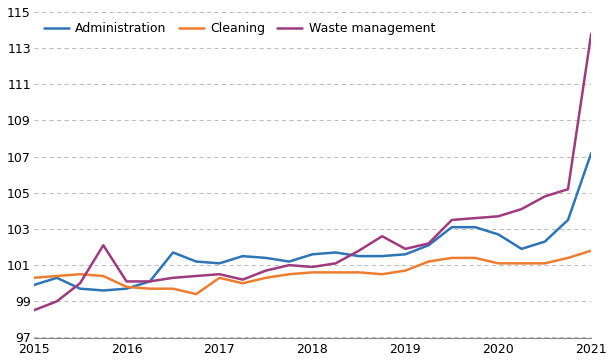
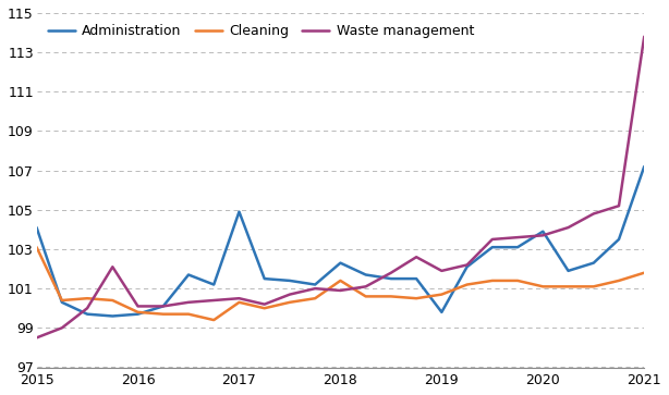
Administration/2015: 99.9 -> 104.1
Cleaning/2015: 100.3 -> 103.1
Administration/2017: 101.1 -> 104.9
Administration/2018: 101.6 -> 102.3
Cleaning/2018: 100.6 -> 101.4
Administration/2019: 101.6 -> 99.8
Administration/2020: 102.7 -> 103.9
